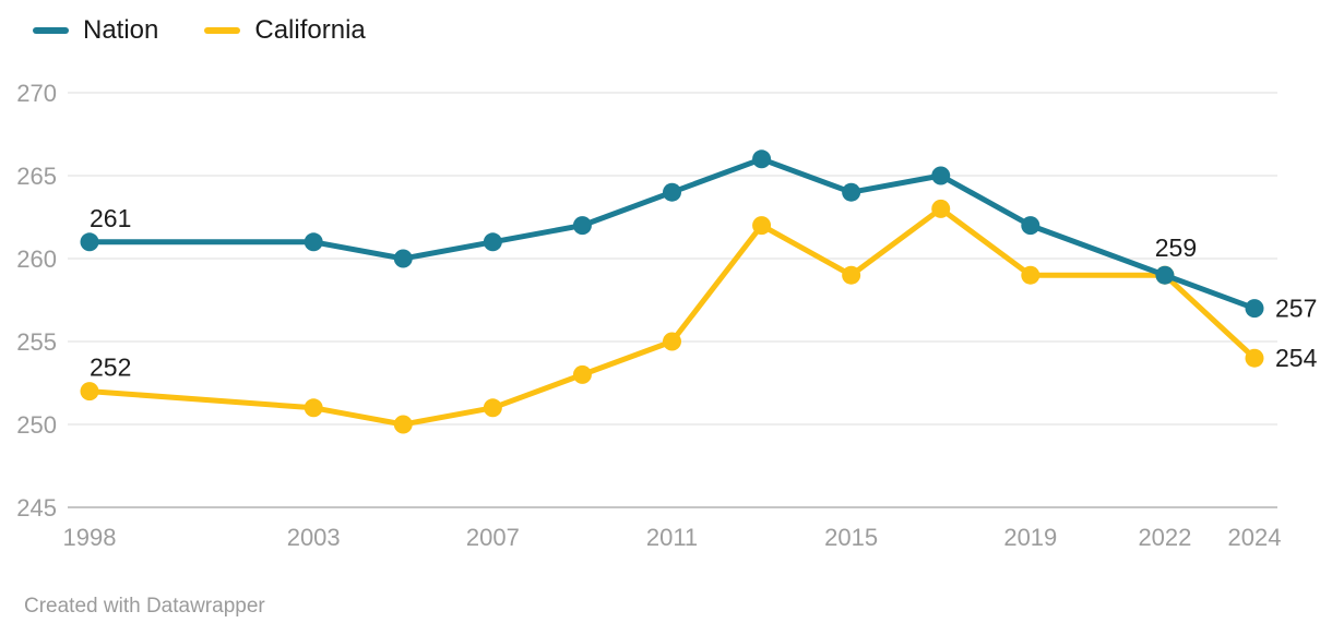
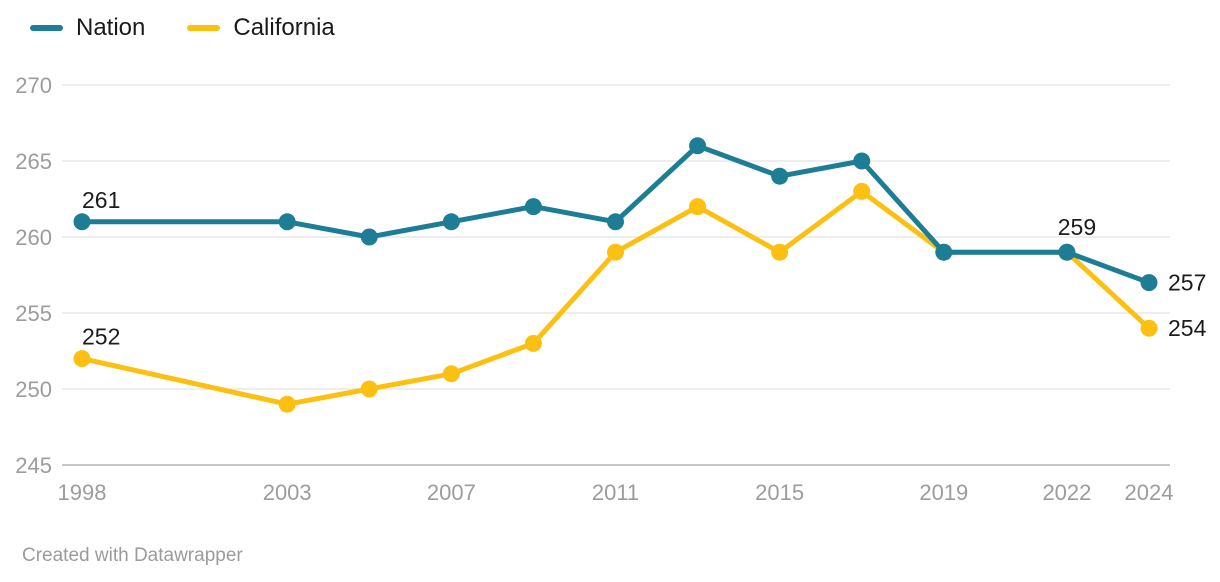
California/2003: 251 -> 249
Nation/2011: 264 -> 261
California/2011: 255 -> 259
Nation/2019: 262 -> 259
